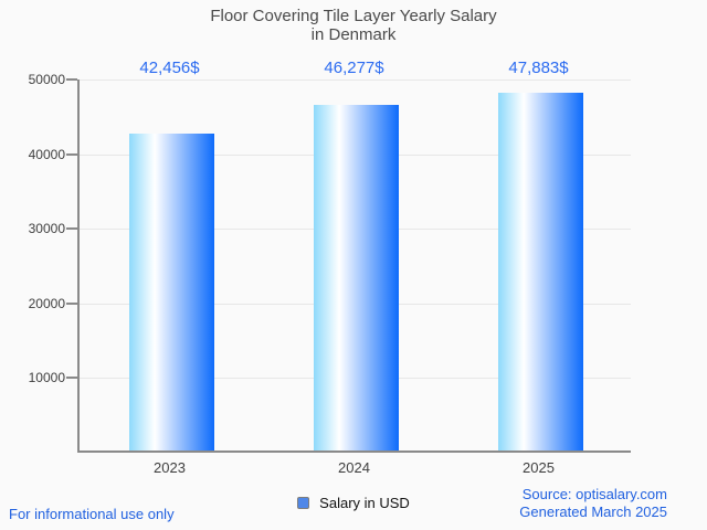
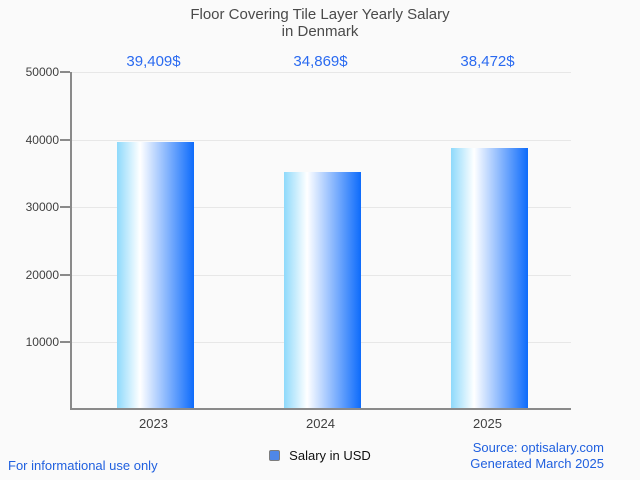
2023: 42,456 -> 39,409
2024: 46,277 -> 34,869
2025: 47,883 -> 38,472
